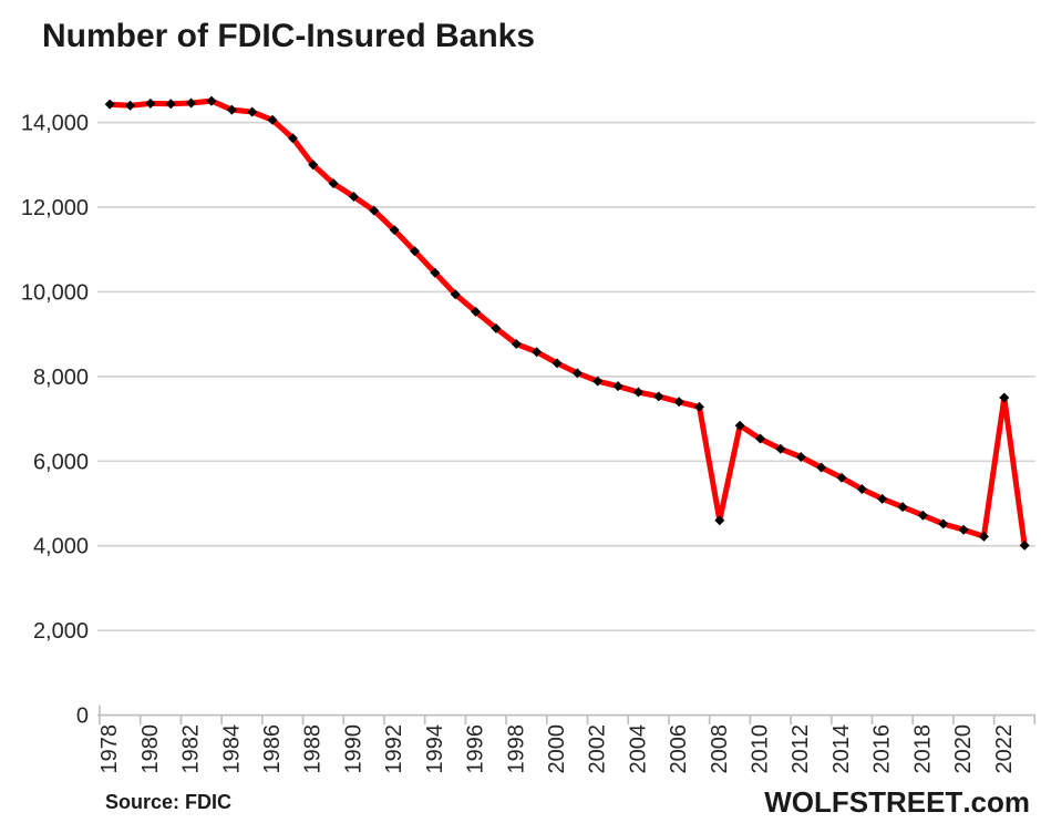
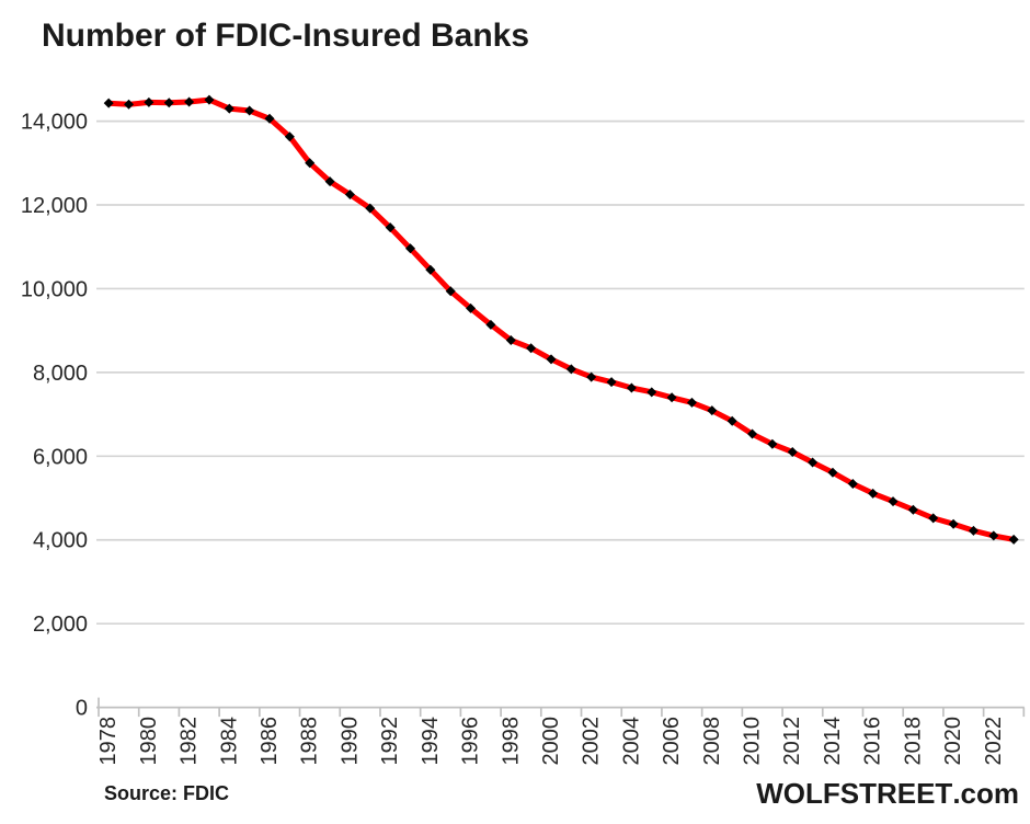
2008: 4600 -> 7100
2022: 7500 -> 4100
